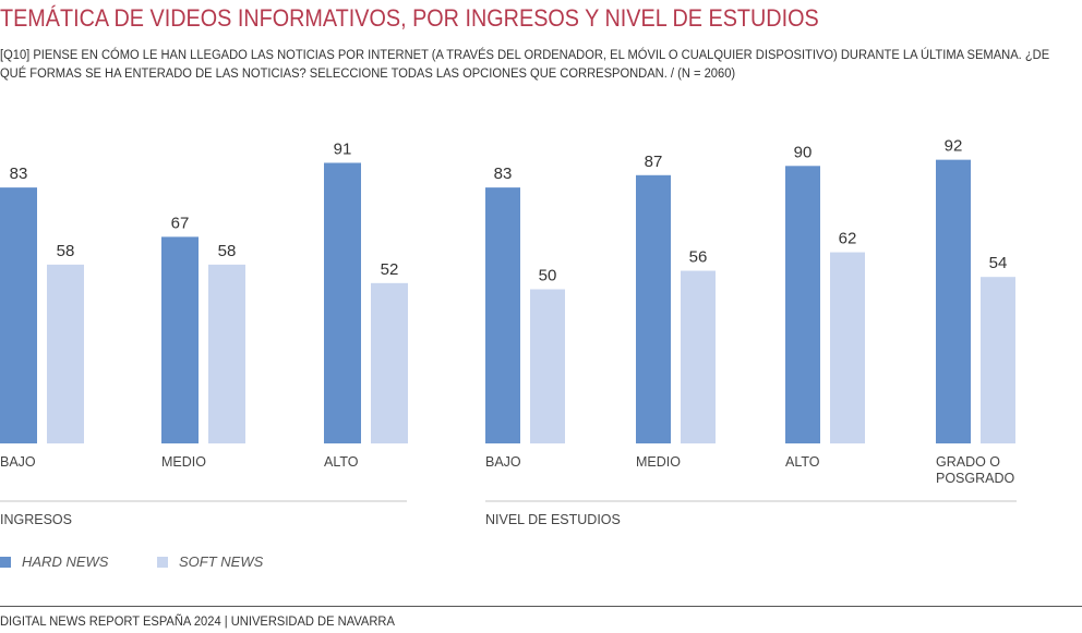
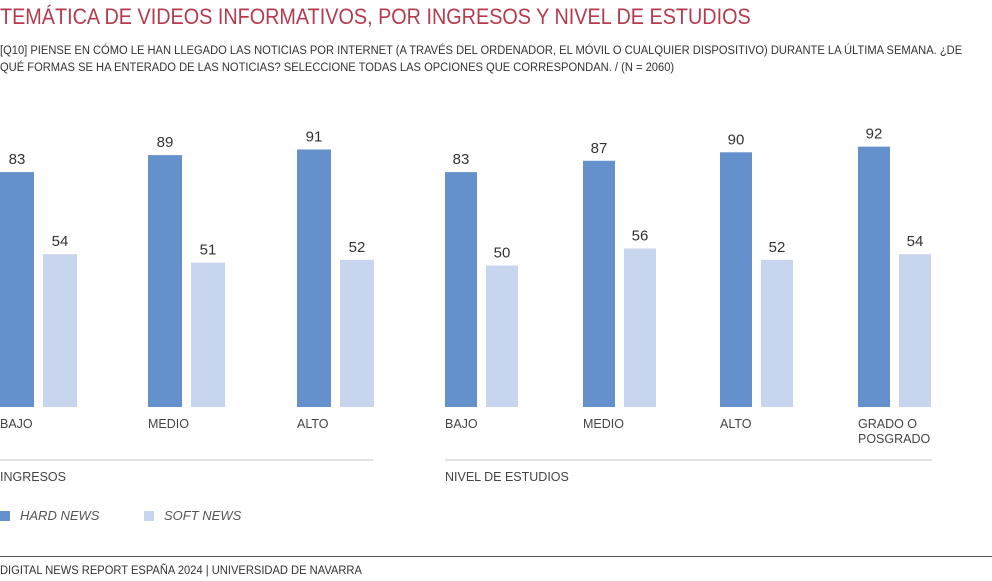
INGRESOS/SOFT NEWS/BAJO: 58 -> 54
INGRESOS/HARD NEWS/MEDIO: 67 -> 89
INGRESOS/SOFT NEWS/MEDIO: 58 -> 51
NIVEL DE ESTUDIOS/SOFT NEWS/ALTO: 62 -> 52
